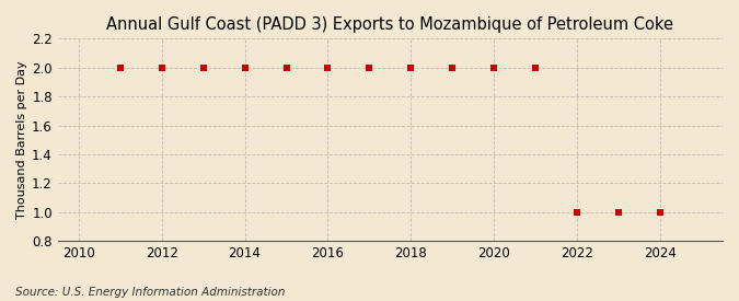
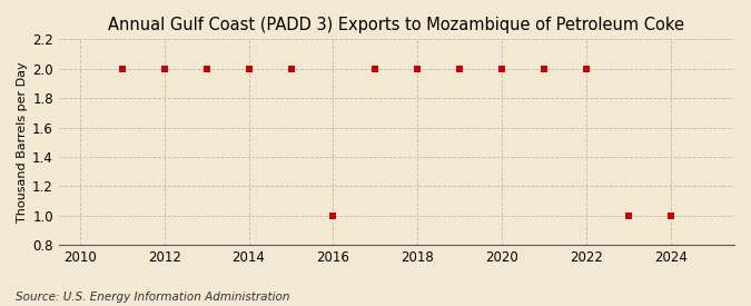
2016: 2 -> 1
2022: 1 -> 2
